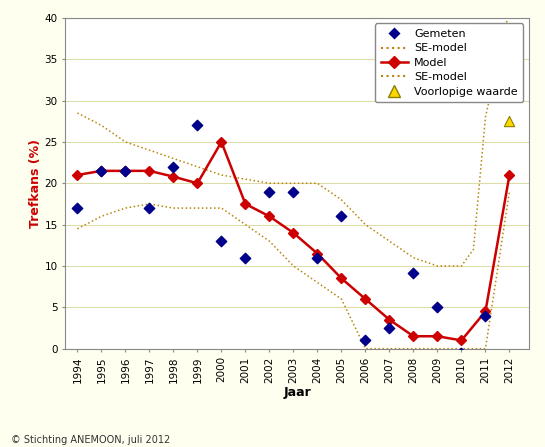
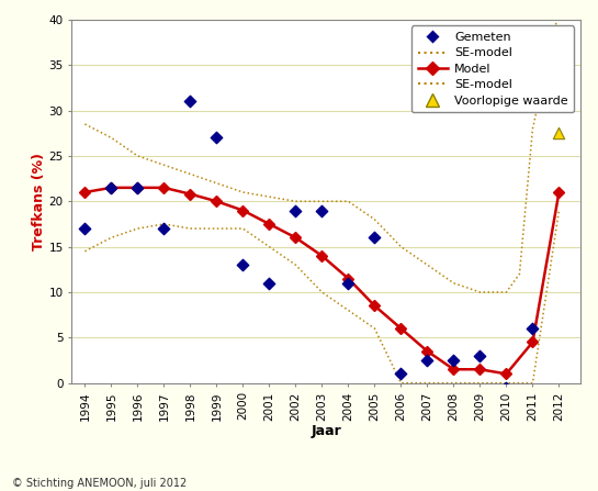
Gemeten/1998: 22.0 -> 31.0
Model/2000: 25.0 -> 19.0
Gemeten/2008: 9.2 -> 2.5
Gemeten/2009: 5.0 -> 3.0
Gemeten/2011: 4.0 -> 6.0
